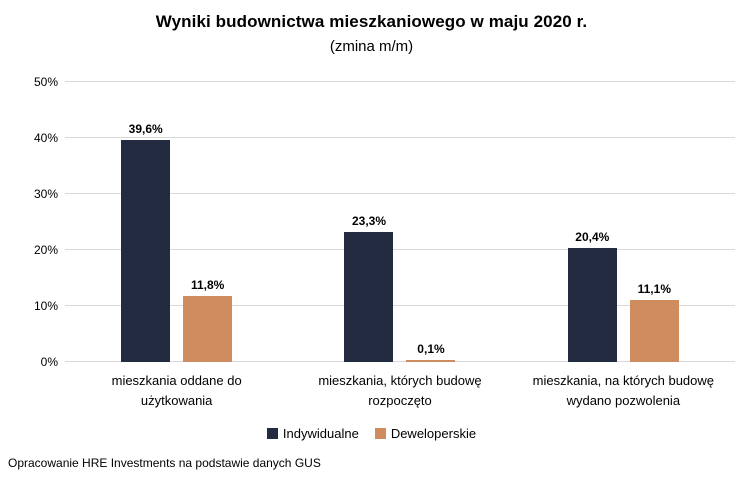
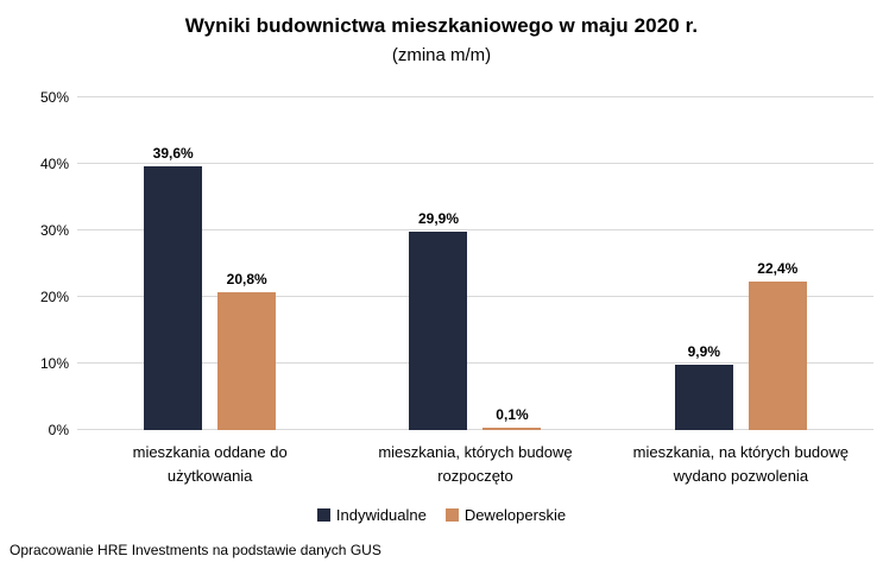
Deweloperskie/mieszkania oddane do użytkowania: 11,8% -> 20,8%
Indywidualne/mieszkania, których budowę rozpoczęto: 23,3% -> 29,9%
Indywidualne/mieszkania, na których budowę wydano pozwolenia: 20,4% -> 9,9%
Deweloperskie/mieszkania, na których budowę wydano pozwolenia: 11,1% -> 22,4%
